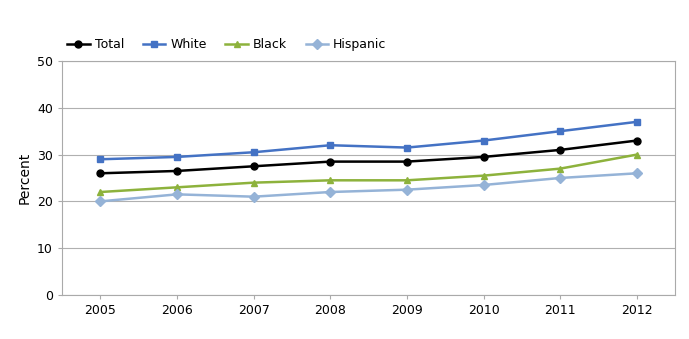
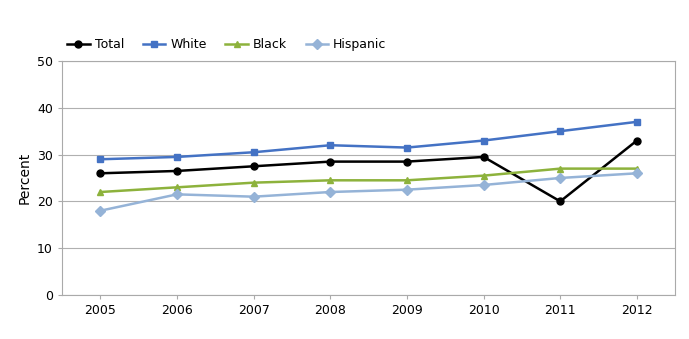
Hispanic/2005: 20.0 -> 18.0
Total/2011: 31.0 -> 20.0
Black/2012: 30.0 -> 27.0
